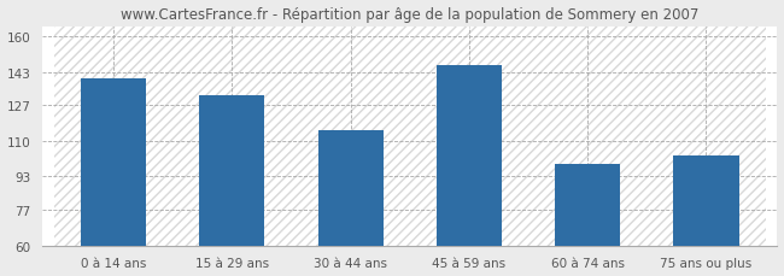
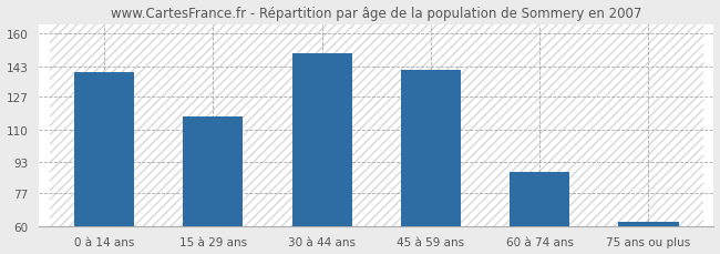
15 à 29 ans: 132 -> 117
30 à 44 ans: 115 -> 150
45 à 59 ans: 146 -> 141
60 à 74 ans: 99 -> 88
75 ans ou plus: 103 -> 62
